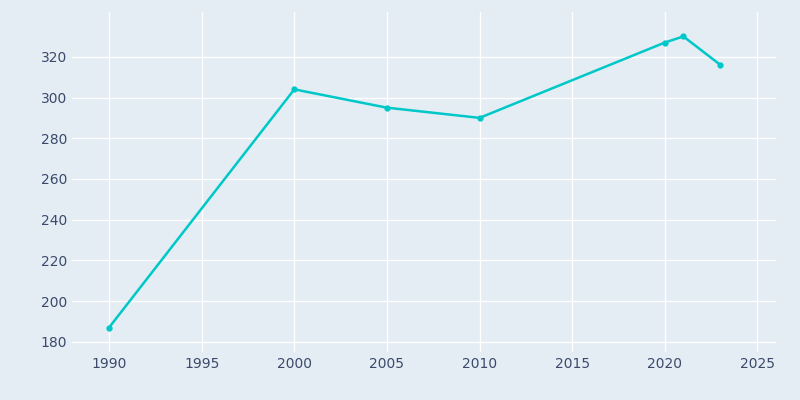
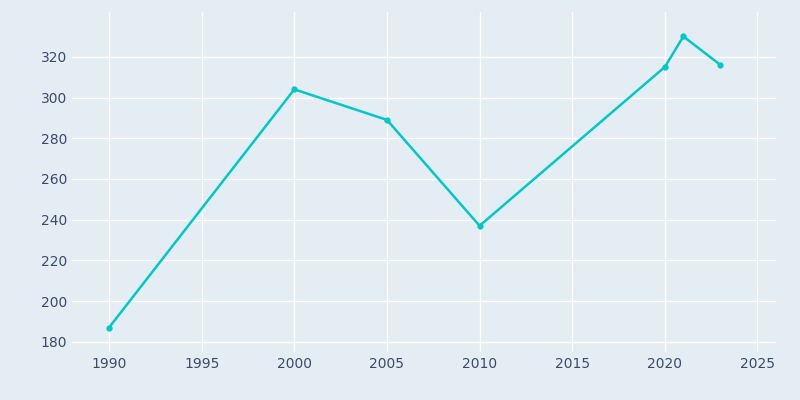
2005: 295 -> 289
2010: 290 -> 237
2020: 327 -> 315
